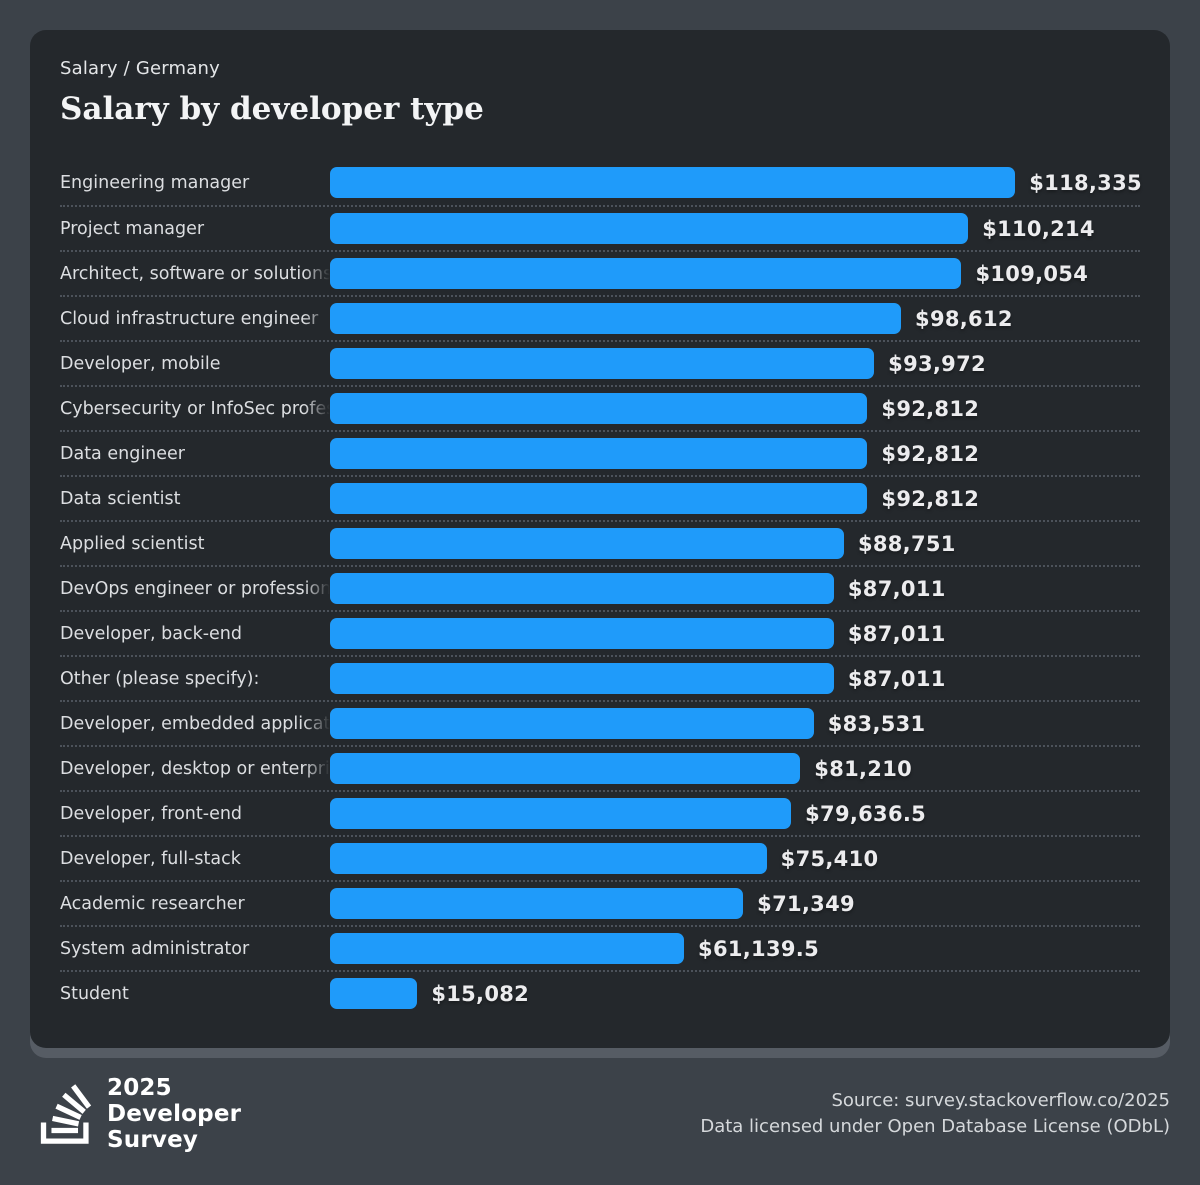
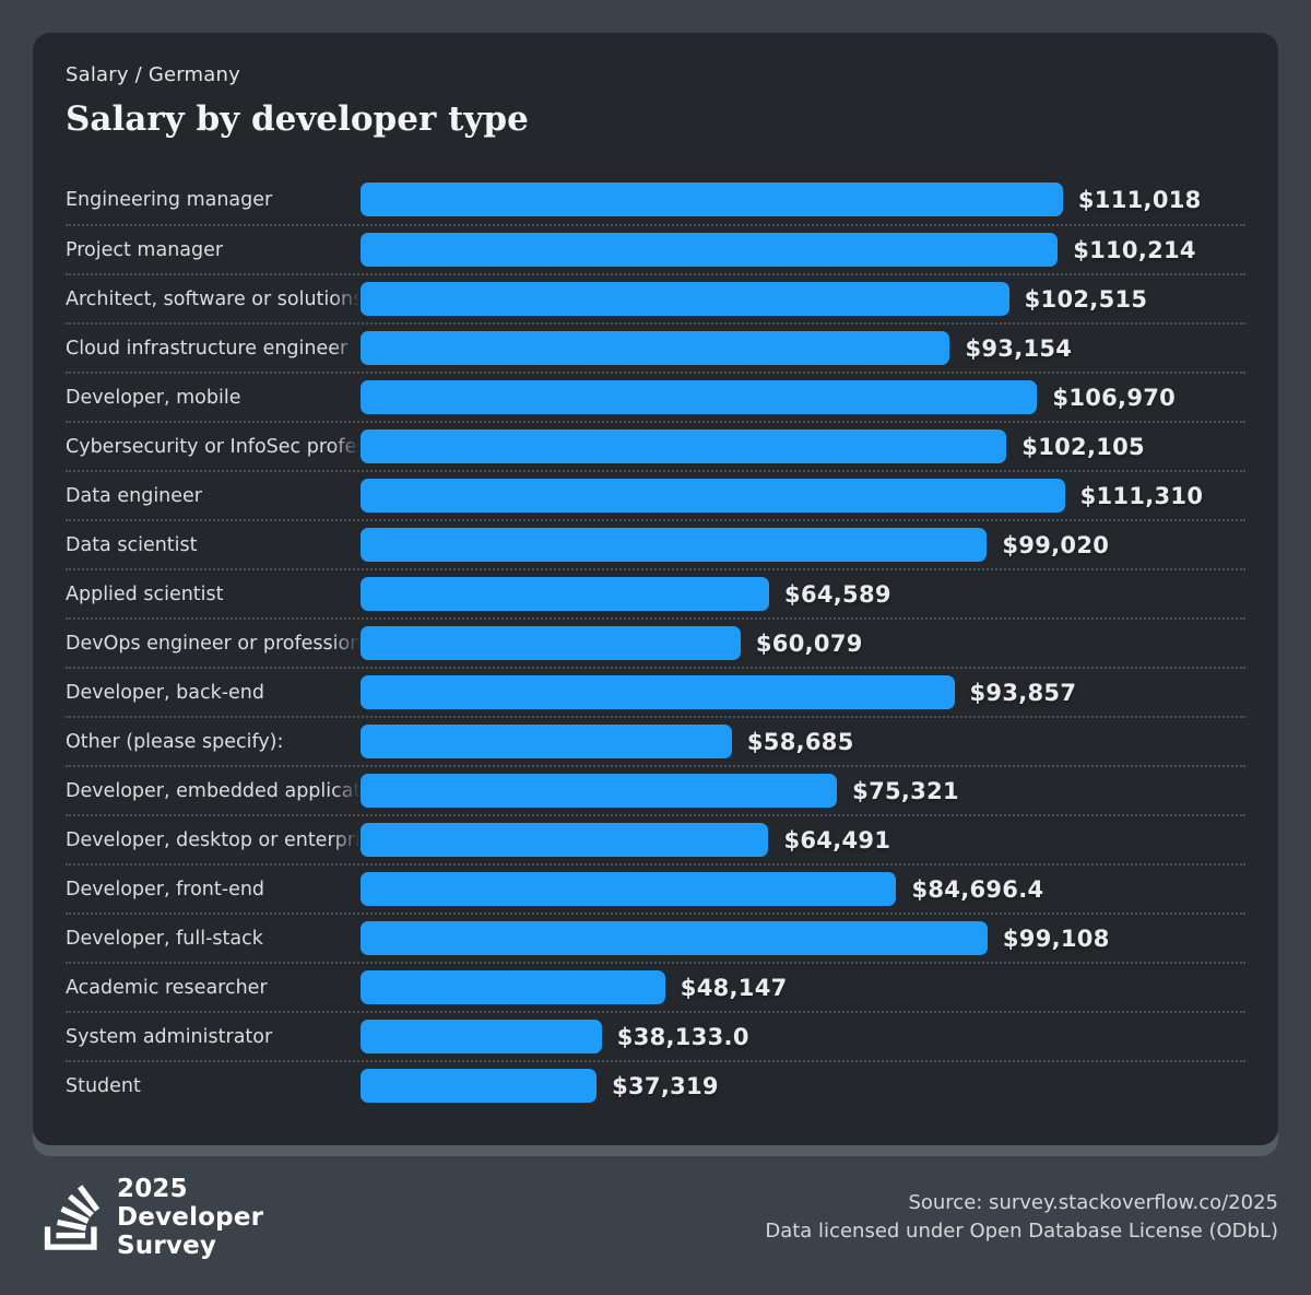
Engineering manager: $118,335 -> $111,018
Architect, software or solutions: $109,054 -> $102,515
Cloud infrastructure engineer: $98,612 -> $93,154
Developer, mobile: $93,972 -> $106,970
Cybersecurity or InfoSec professional: $92,812 -> $102,105
Data engineer: $92,812 -> $111,310
Data scientist: $92,812 -> $99,020
Applied scientist: $88,751 -> $64,589
DevOps engineer or professional: $87,011 -> $60,079
Developer, back-end: $87,011 -> $93,857
Other (please specify):: $87,011 -> $58,685
Developer, embedded applications or devices: $83,531 -> $75,321
Developer, desktop or enterprise applications: $81,210 -> $64,491
Developer, front-end: $79,636.5 -> $84,696.4
Developer, full-stack: $75,410 -> $99,108
Academic researcher: $71,349 -> $48,147
System administrator: $61,139.5 -> $38,133.0
Student: $15,082 -> $37,319
